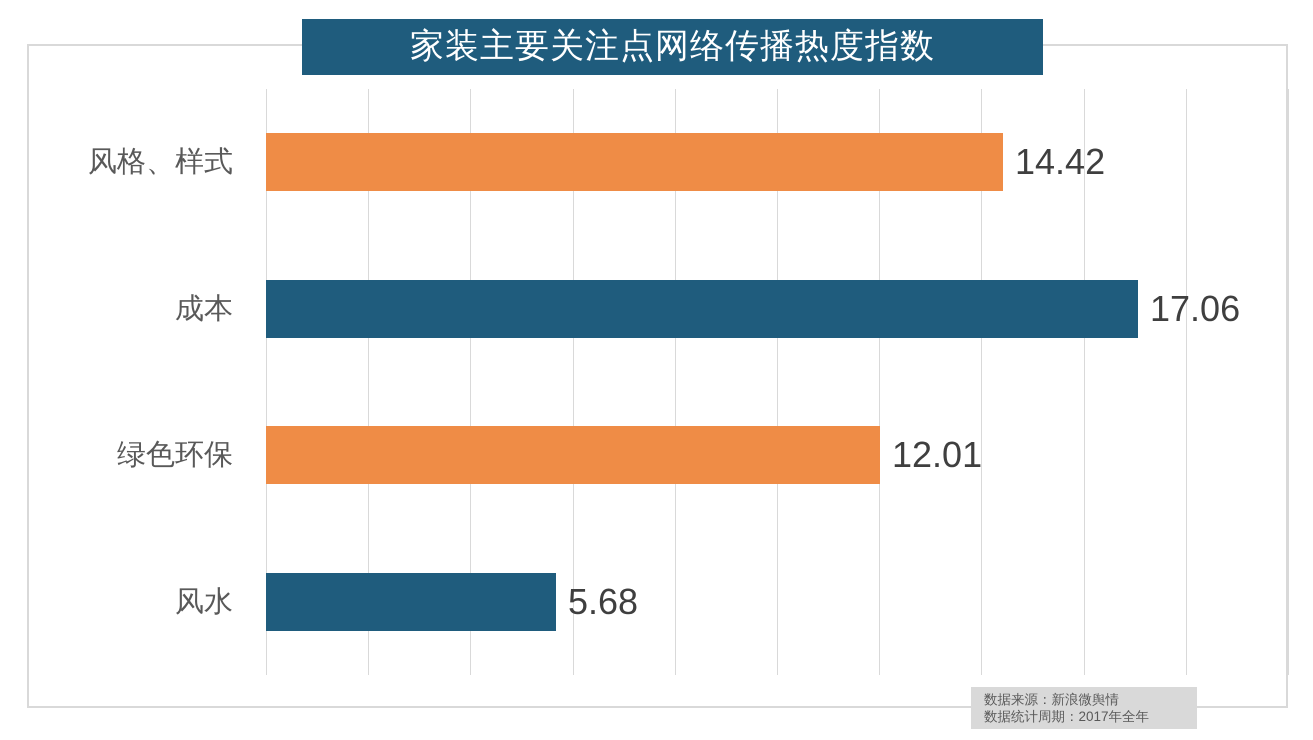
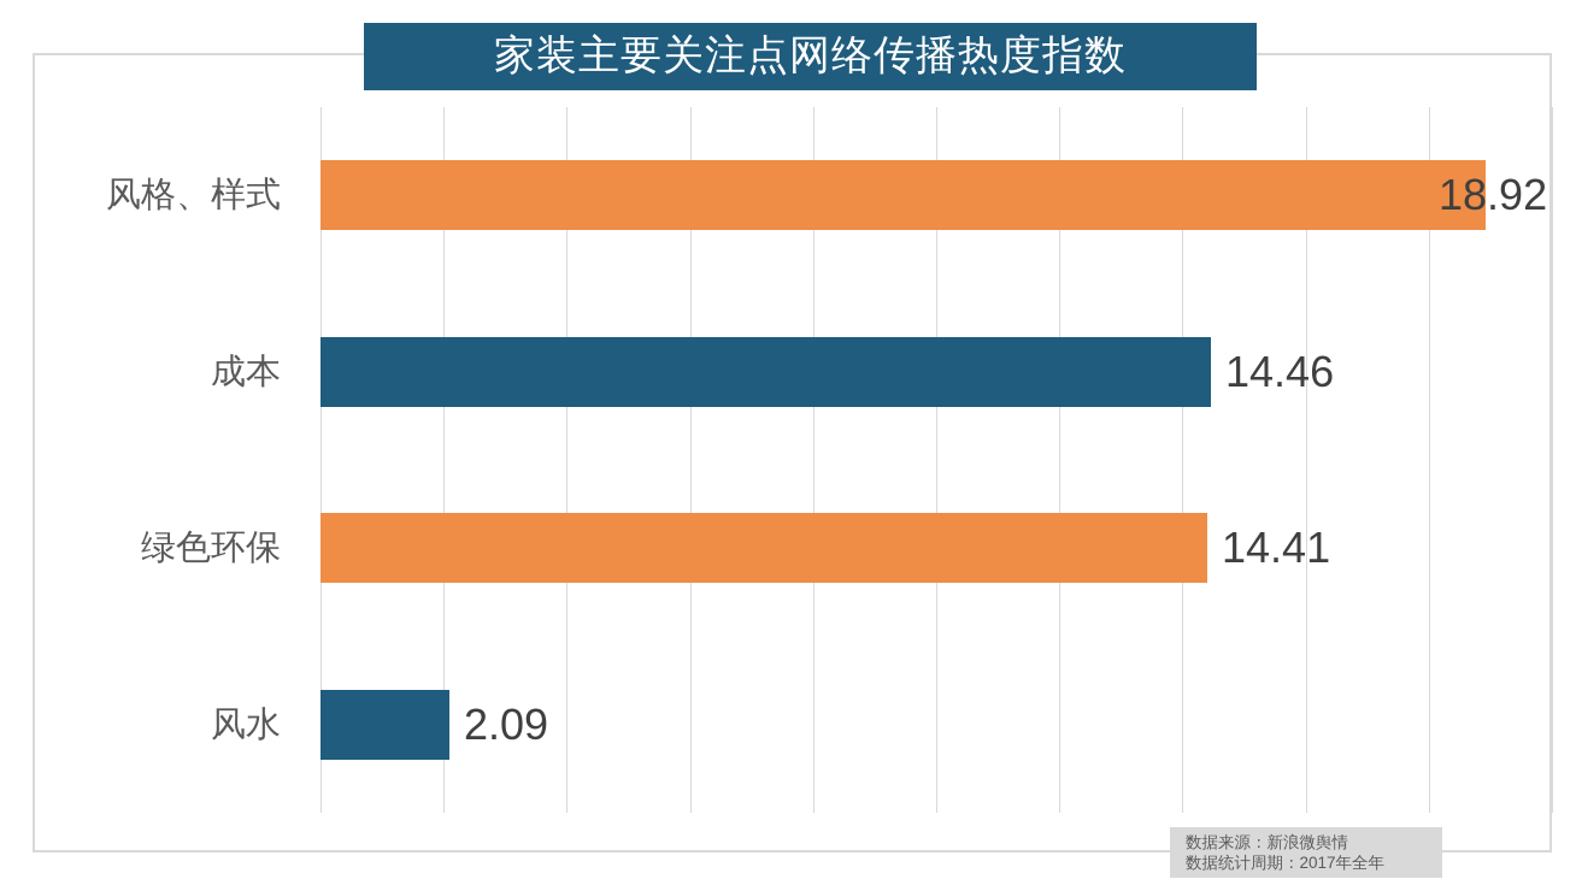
风格、样式: 14.42 -> 18.92
成本: 17.06 -> 14.46
绿色环保: 12.01 -> 14.41
风水: 5.68 -> 2.09
